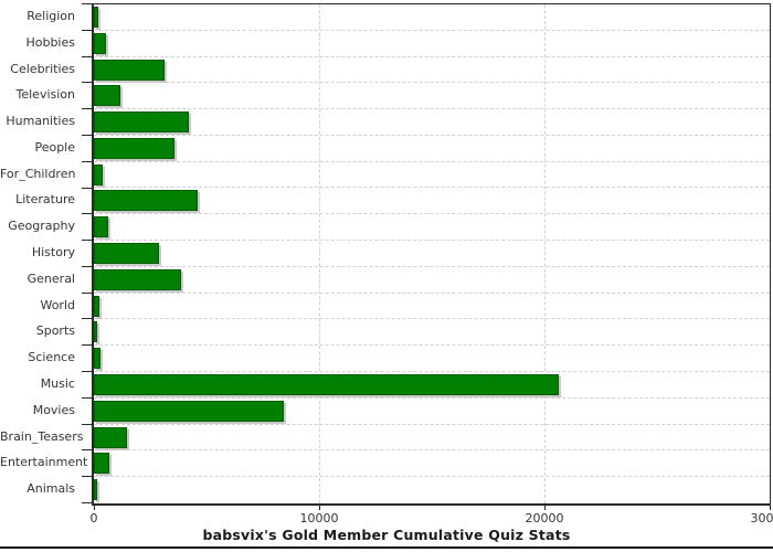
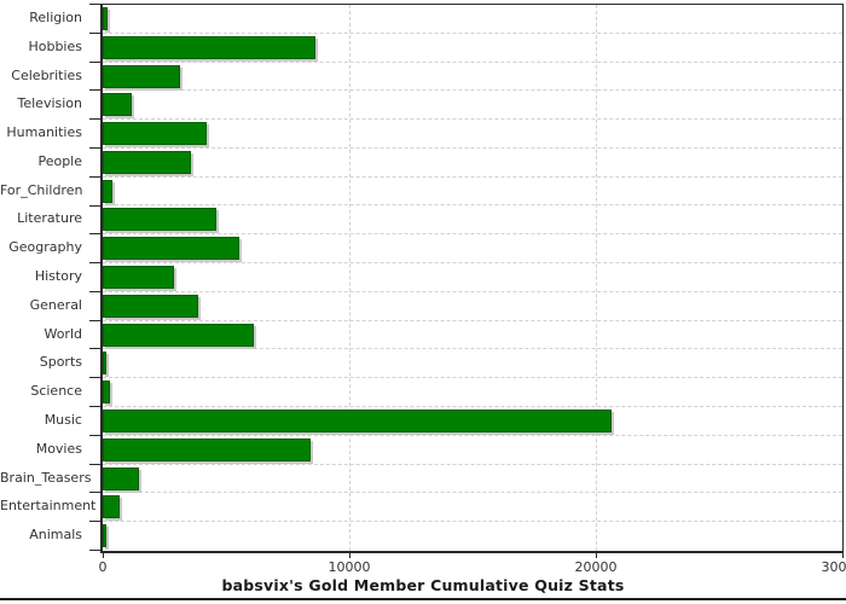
Hobbies: 500 -> 8600
Geography: 600 -> 5500
World: 200 -> 6100
